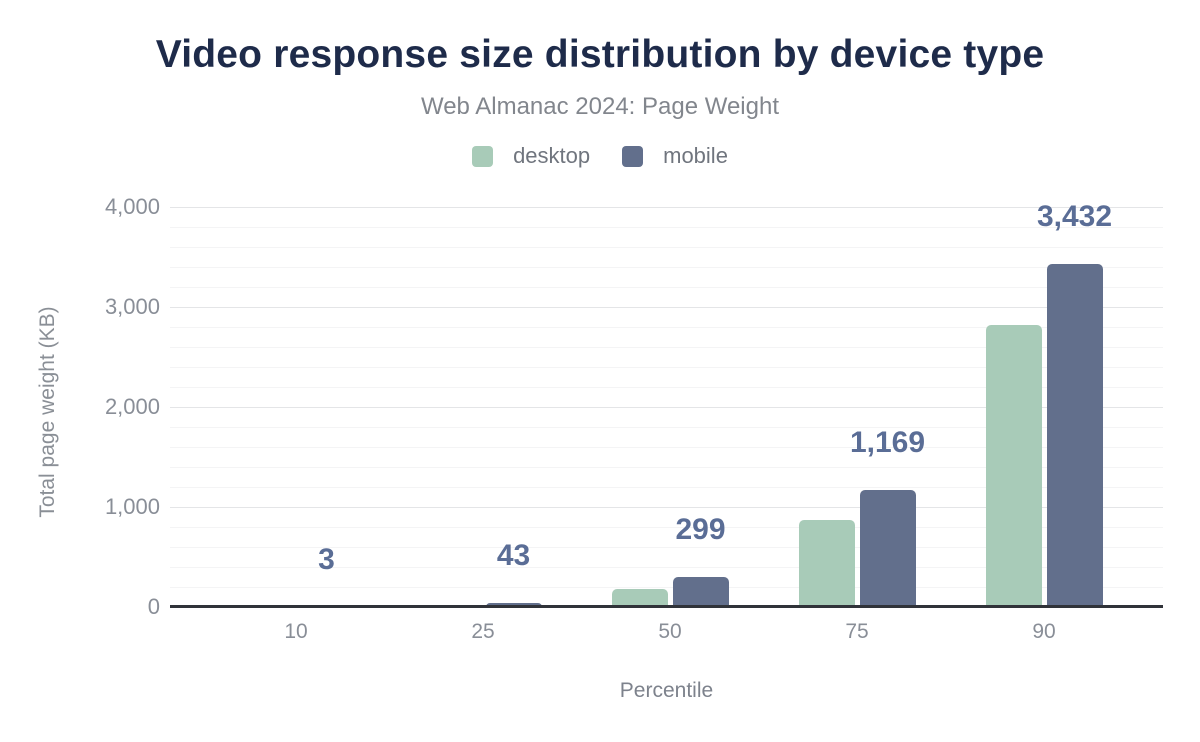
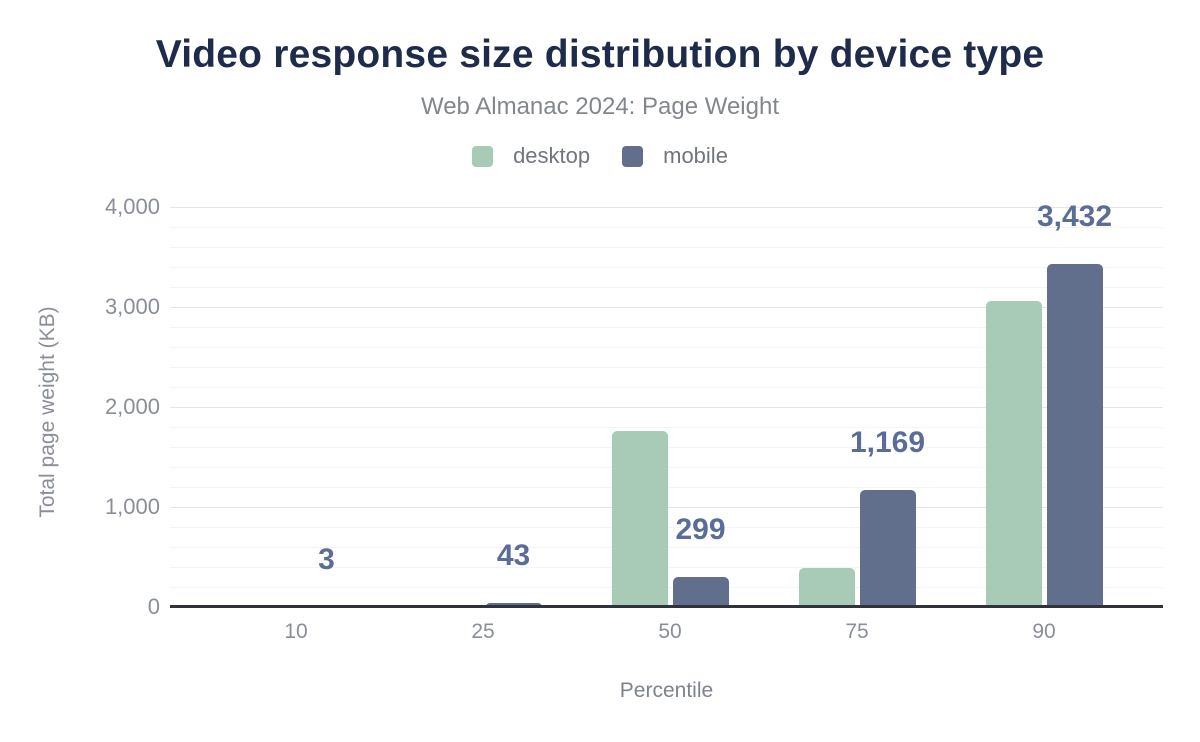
desktop/50: 180 -> 1760
desktop/75: 880 -> 390
desktop/90: 2820 -> 3060
